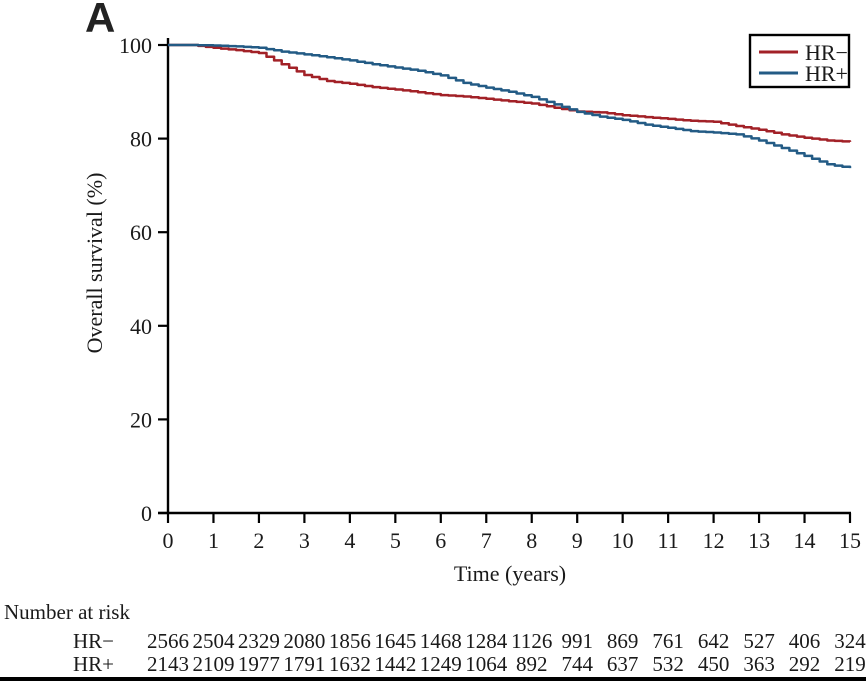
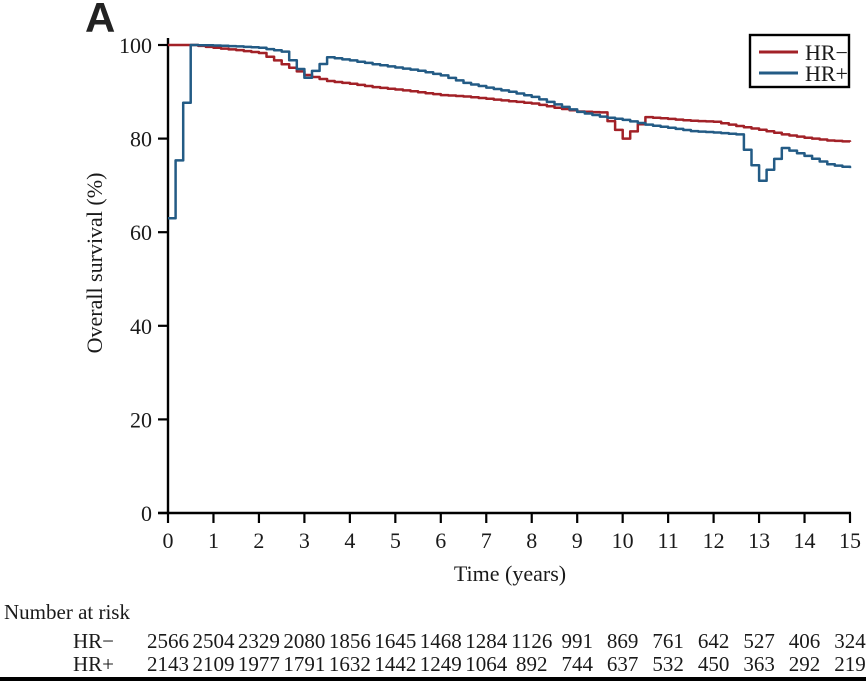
HR+/0: 100 -> 63
HR+/3: 98 -> 93
HR−/10: 85 -> 80
HR+/13: 80 -> 71
